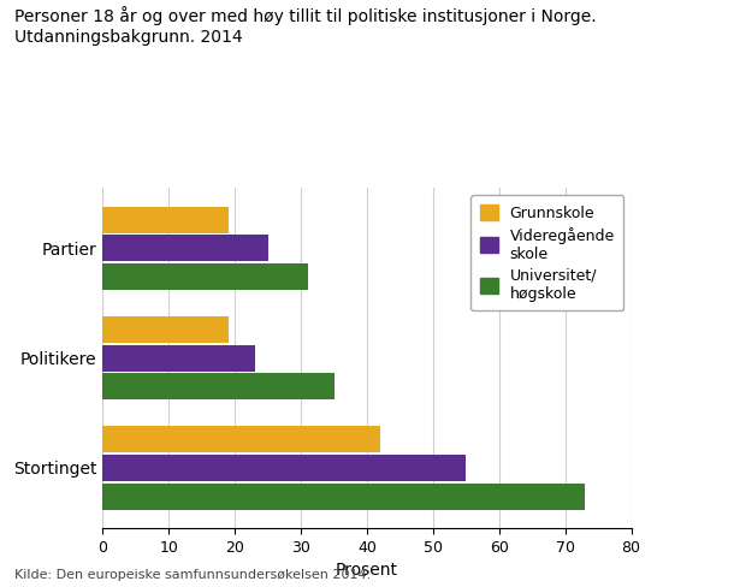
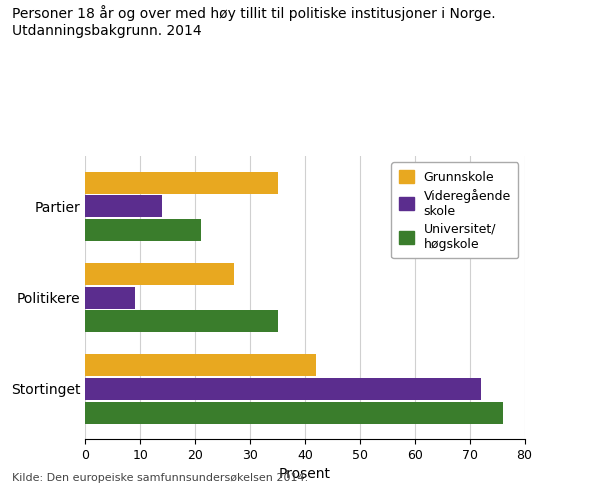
Grunnskole/Partier: 19 -> 35
Videregående skole/Partier: 25 -> 14
Universitet/ høgskole/Partier: 31 -> 21
Grunnskole/Politikere: 19 -> 27
Videregående skole/Politikere: 23 -> 9
Videregående skole/Stortinget: 55 -> 72
Universitet/ høgskole/Stortinget: 73 -> 76
